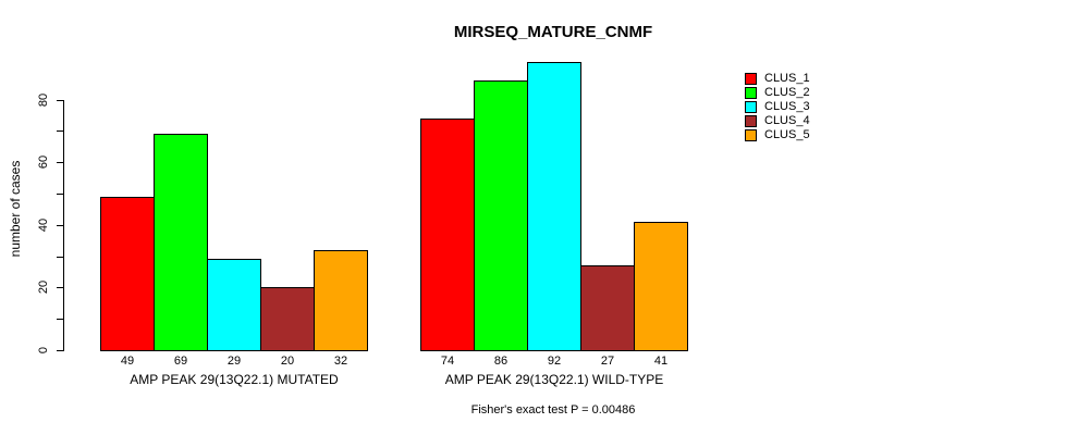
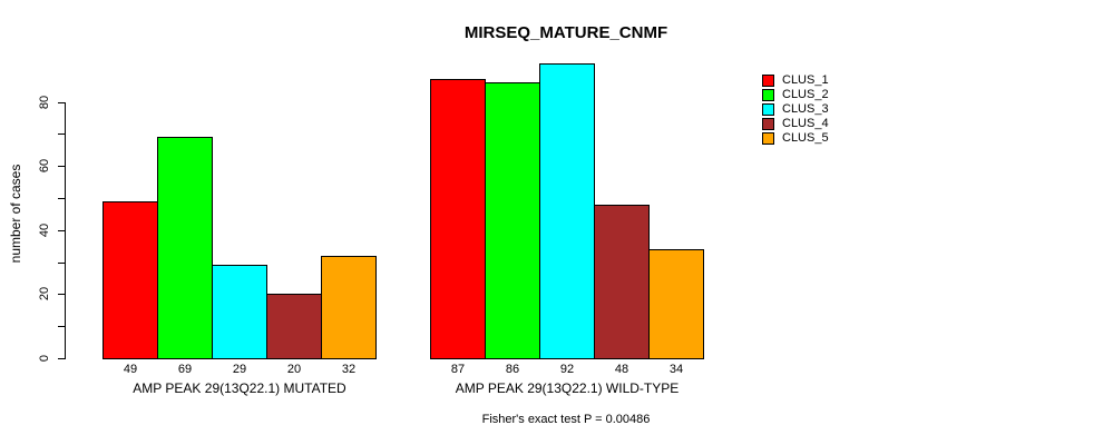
CLUS_1/AMP PEAK 29(13Q22.1) WILD-TYPE: 74 -> 87
CLUS_4/AMP PEAK 29(13Q22.1) WILD-TYPE: 27 -> 48
CLUS_5/AMP PEAK 29(13Q22.1) WILD-TYPE: 41 -> 34
